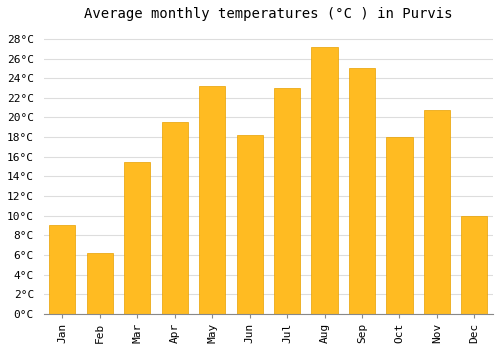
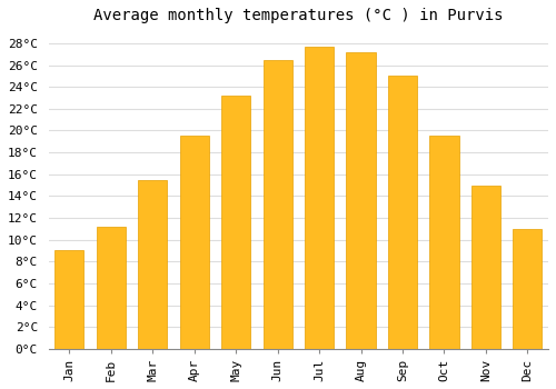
Feb: 6.2°C -> 11.2°C
Jun: 18.2°C -> 26.5°C
Jul: 23.0°C -> 27.7°C
Oct: 18.0°C -> 19.5°C
Nov: 20.8°C -> 15.0°C
Dec: 10.0°C -> 11.0°C
